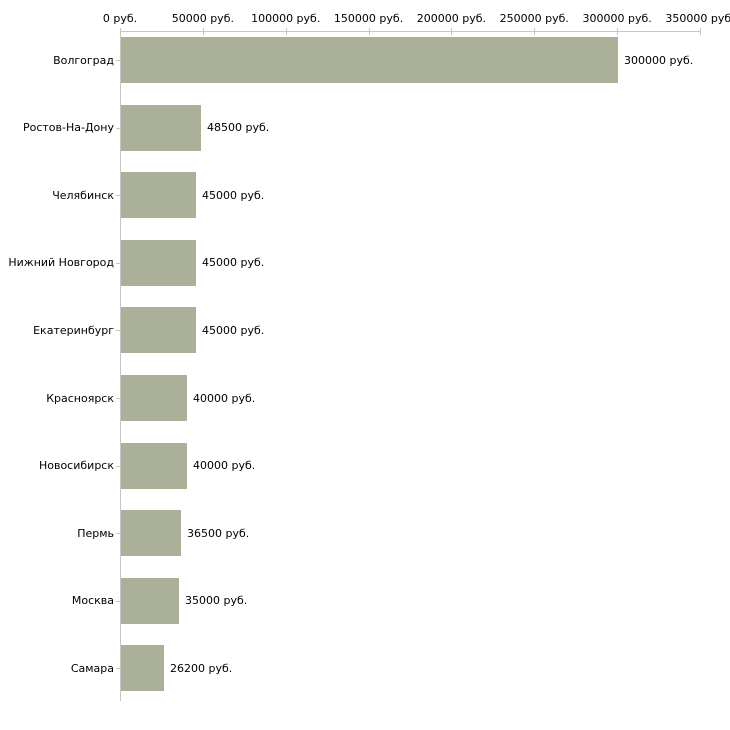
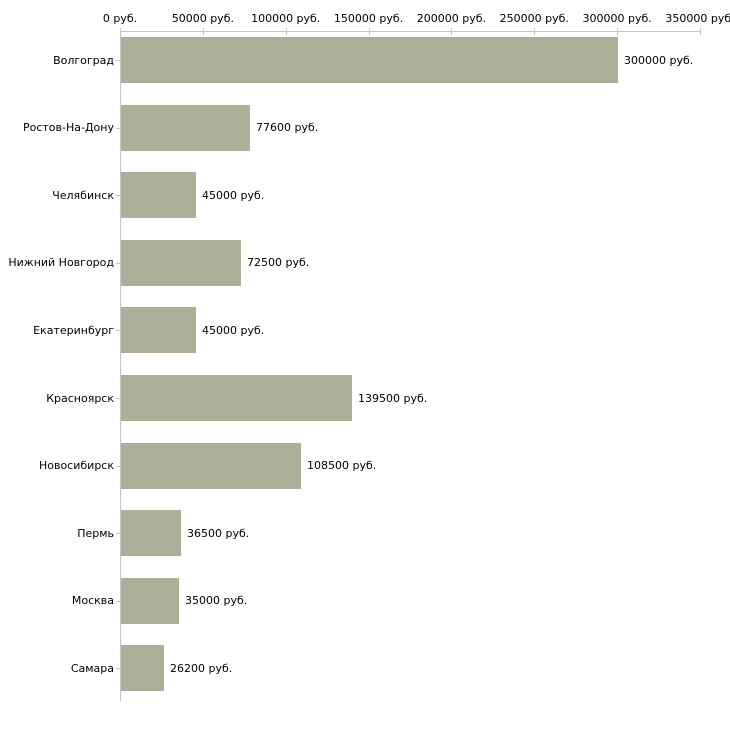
Ростов-На-Дону: 48500 -> 77600
Нижний Новгород: 45000 -> 72500
Красноярск: 40000 -> 139500
Новосибирск: 40000 -> 108500
